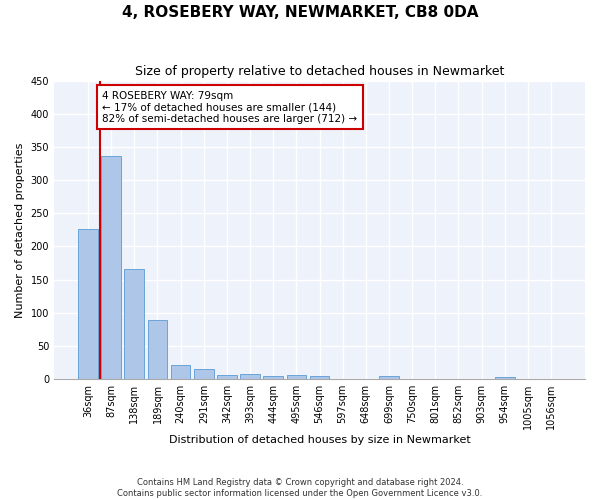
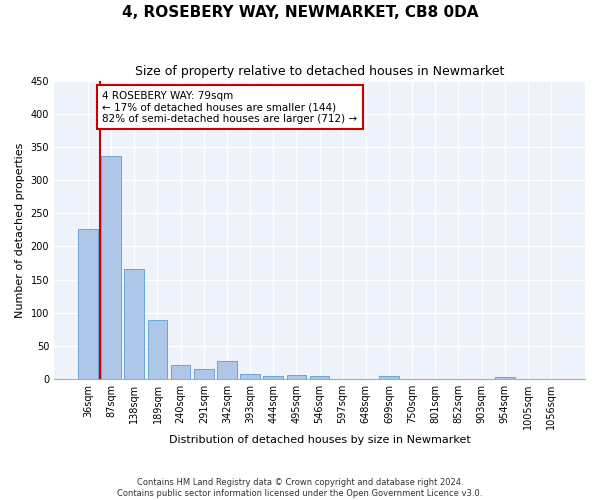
342sqm: 7 -> 28
